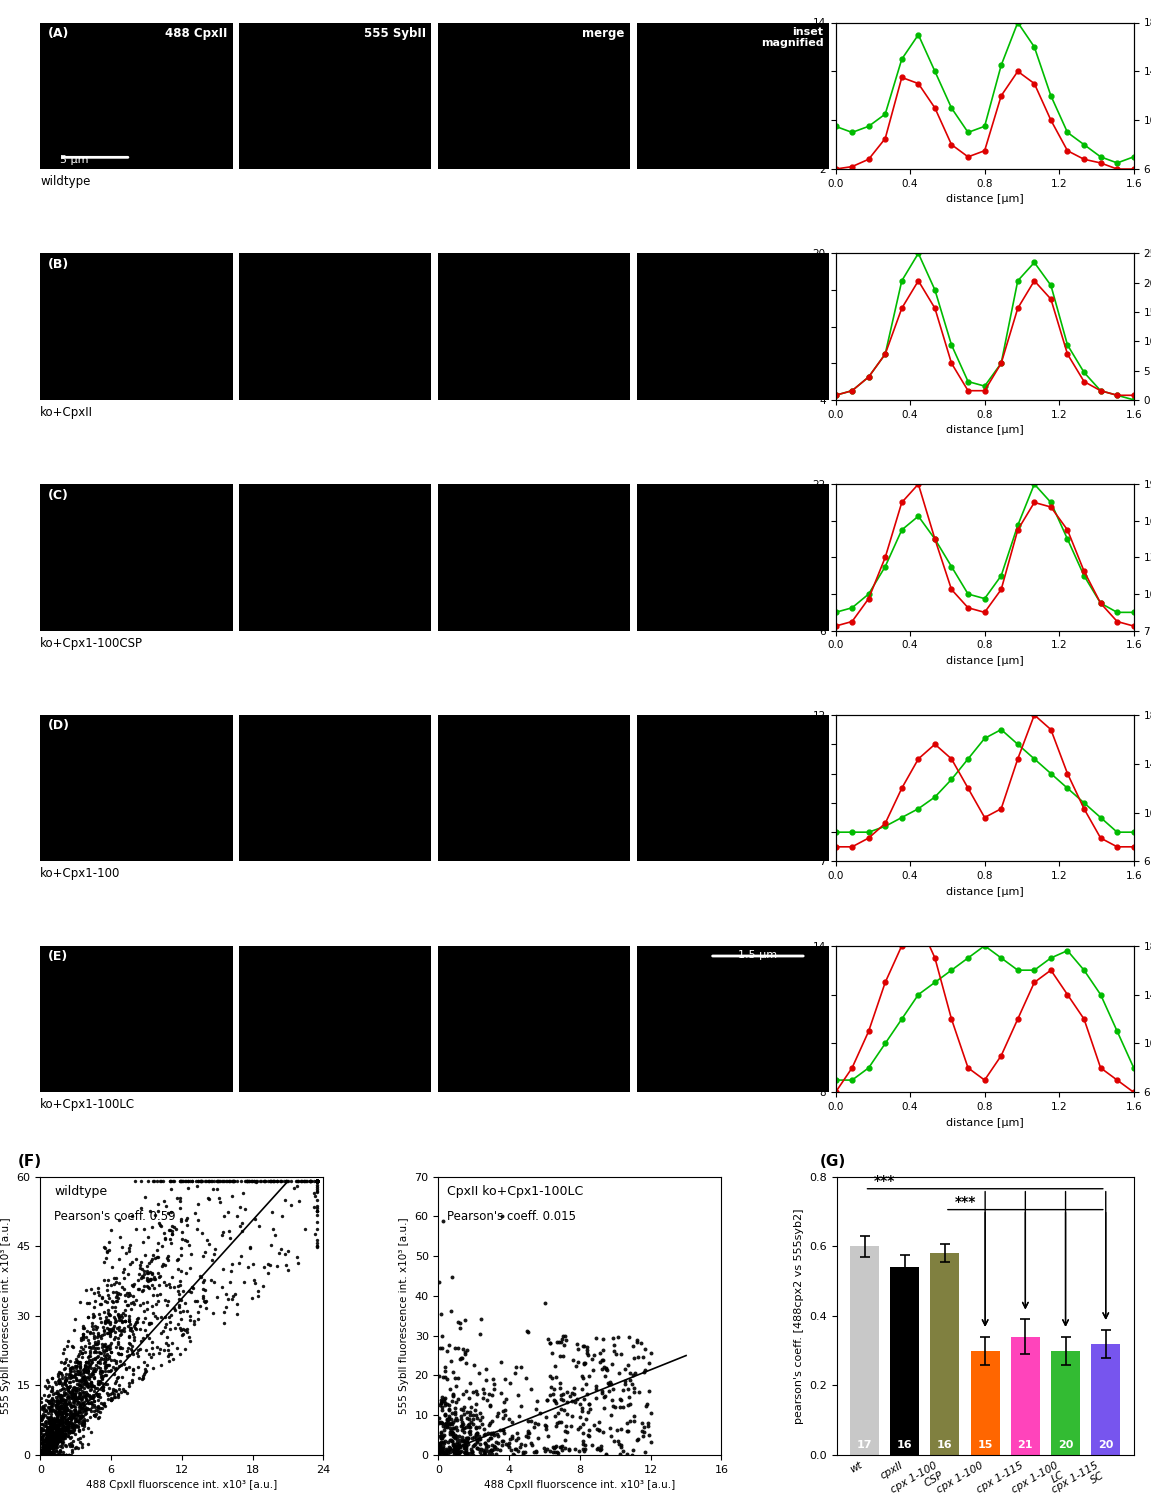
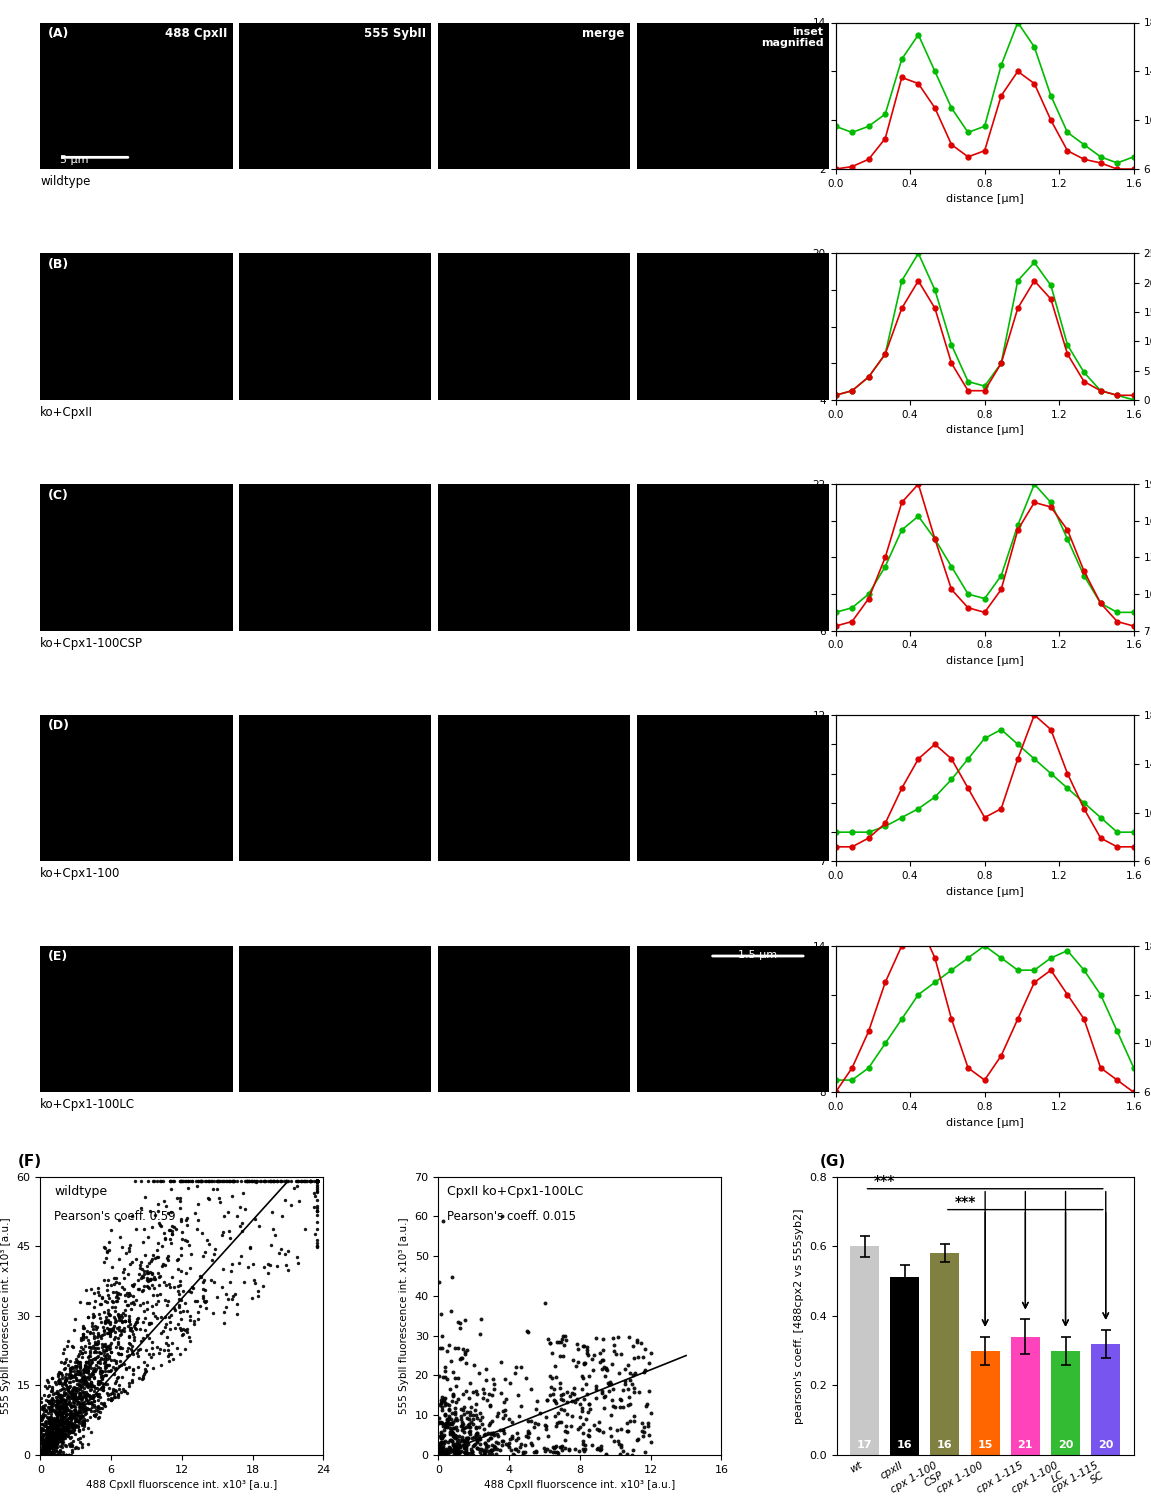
cpxII: 0.54 -> 0.51
